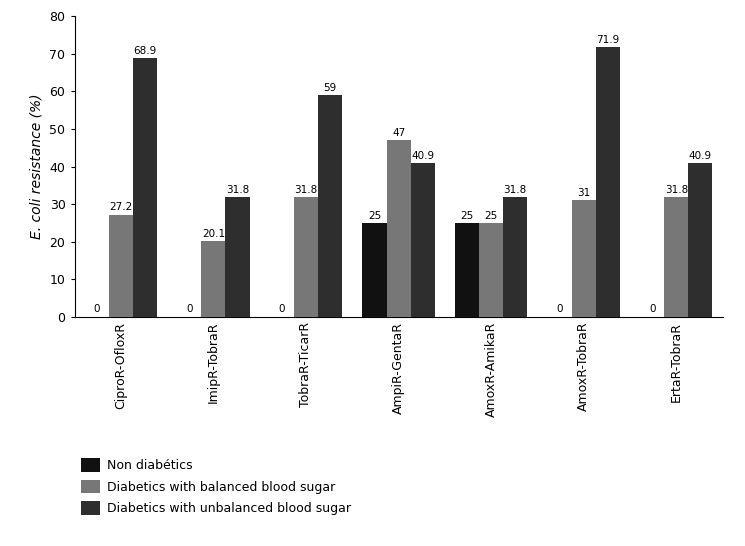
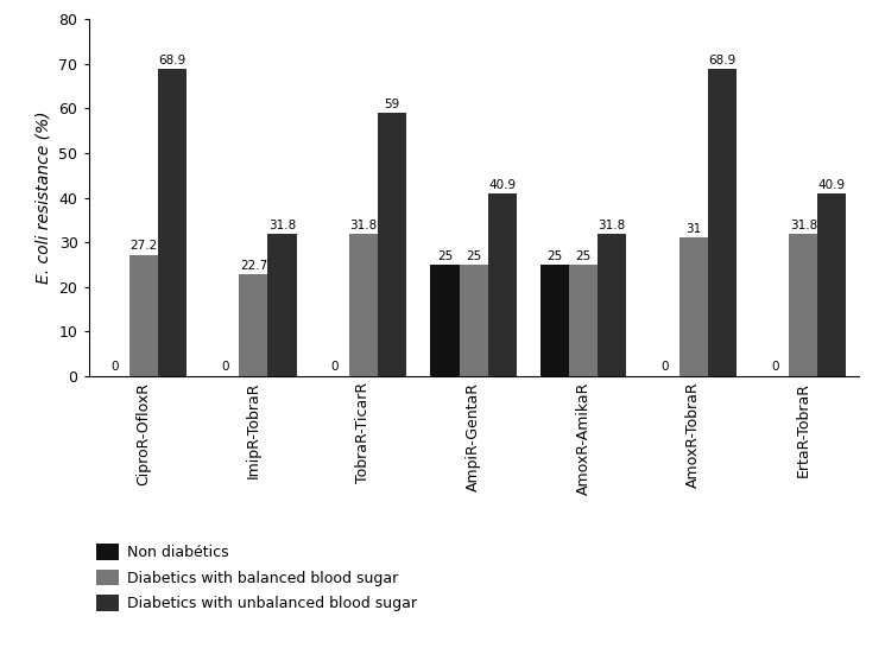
Diabetics with balanced blood sugar/ImipR-TobraR: 20.1 -> 22.7
Diabetics with balanced blood sugar/AmpiR-GentaR: 47 -> 25
Diabetics with unbalanced blood sugar/AmoxR-TobraR: 71.9 -> 68.9
